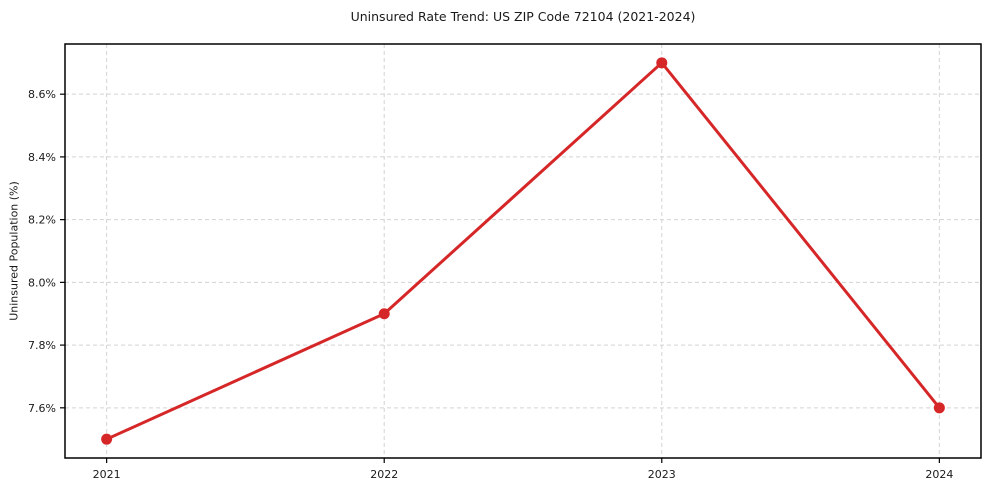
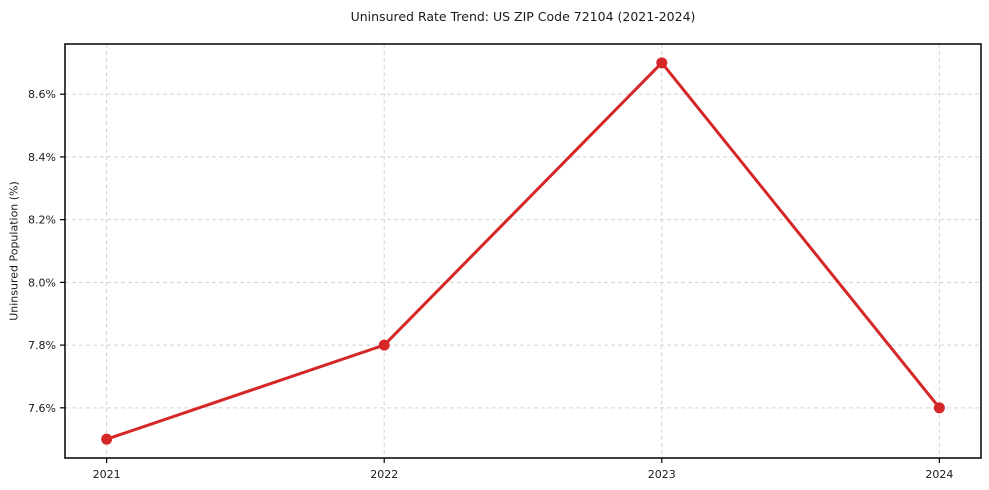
2022: 7.9% -> 7.8%
